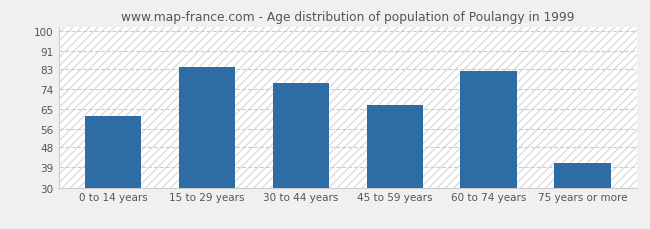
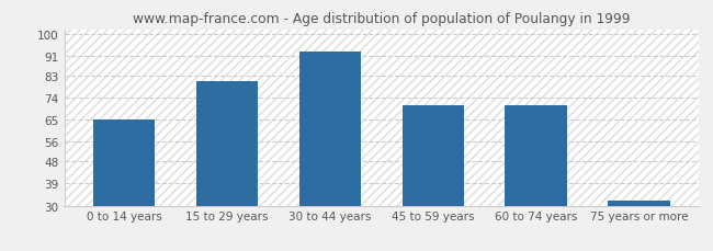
0 to 14 years: 62 -> 65
15 to 29 years: 84 -> 81
30 to 44 years: 77 -> 93
45 to 59 years: 67 -> 71
60 to 74 years: 82 -> 71
75 years or more: 41 -> 32
